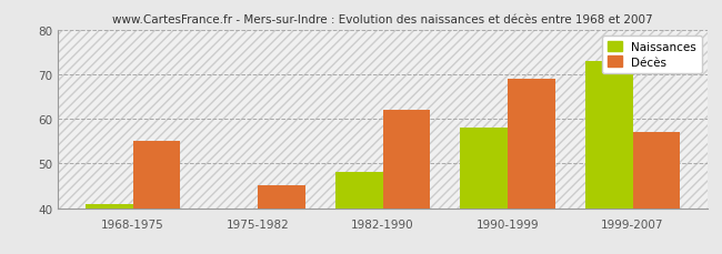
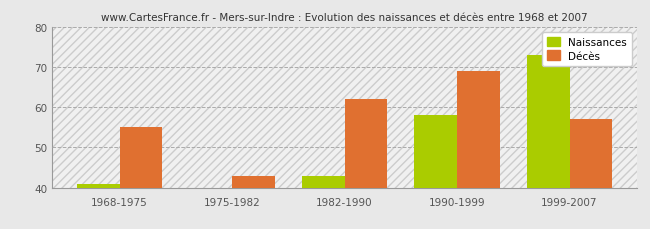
Décès/1975-1982: 45 -> 43
Naissances/1982-1990: 48 -> 43
